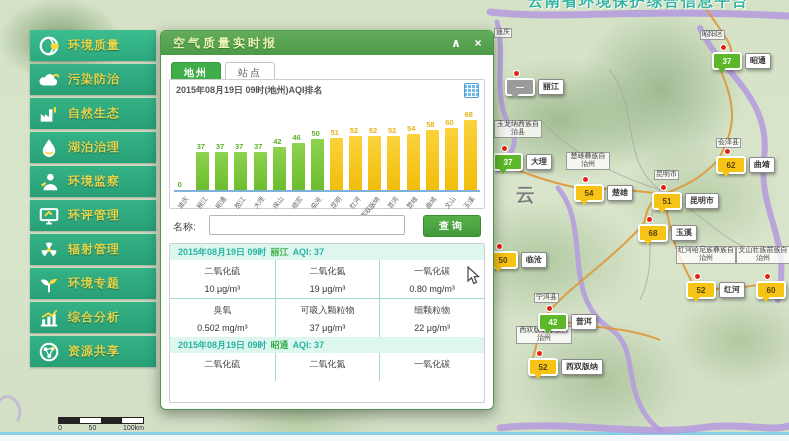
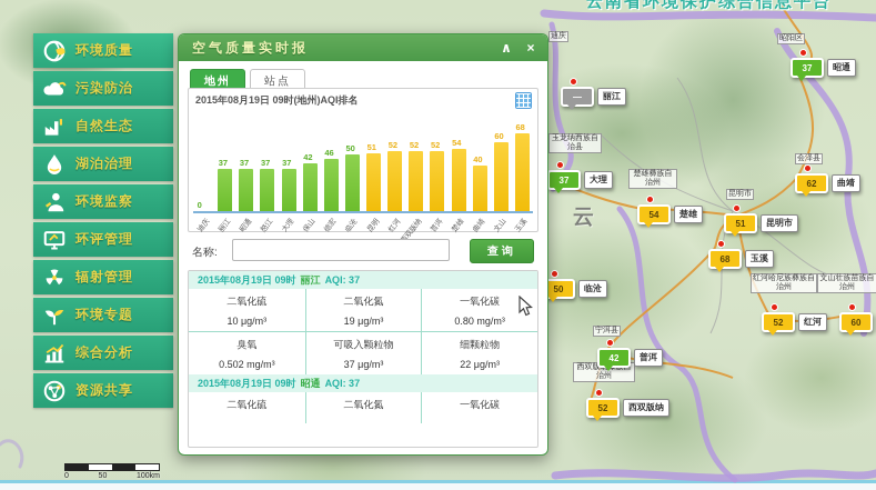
曲靖: 58 -> 40
